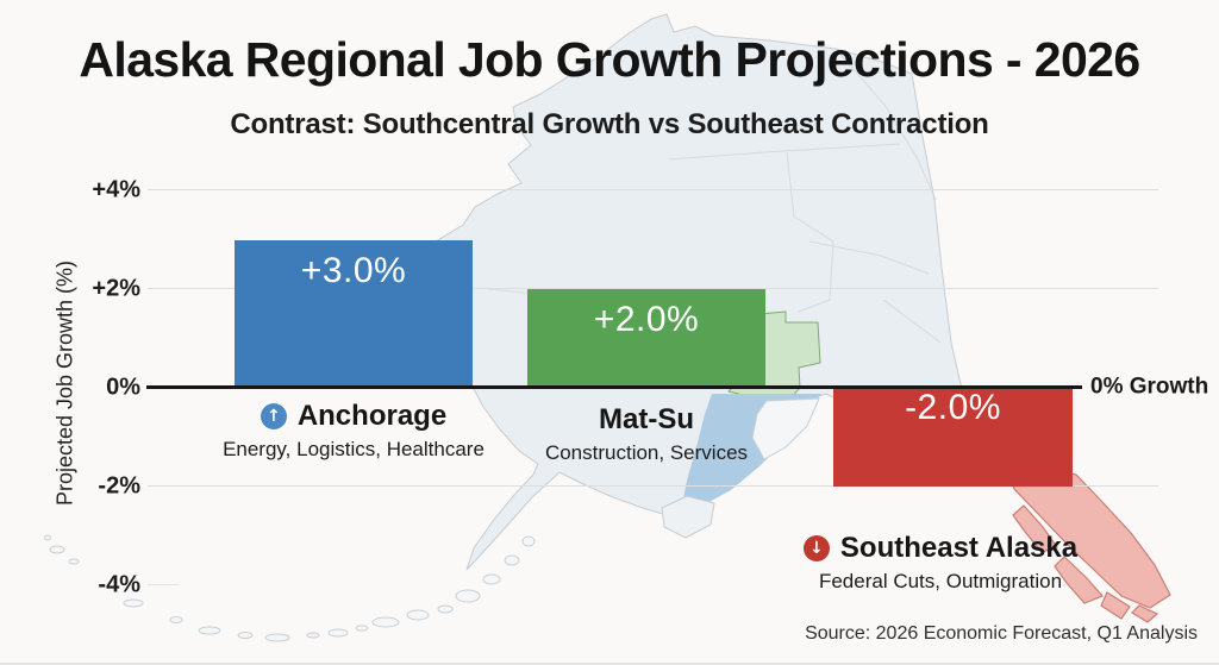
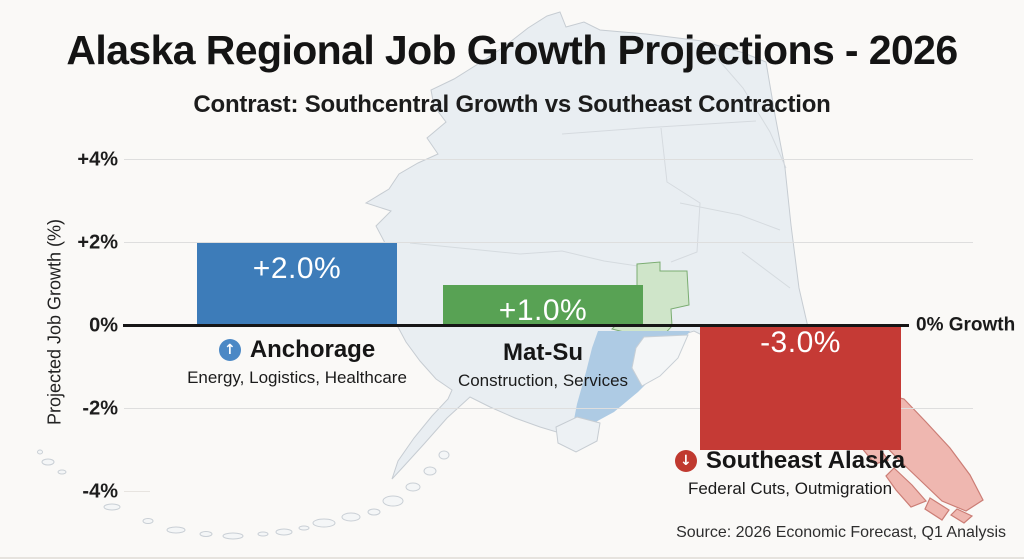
Anchorage: +3.0% -> +2.0%
Mat-Su: +2.0% -> +1.0%
Southeast Alaska: -2.0% -> -3.0%
